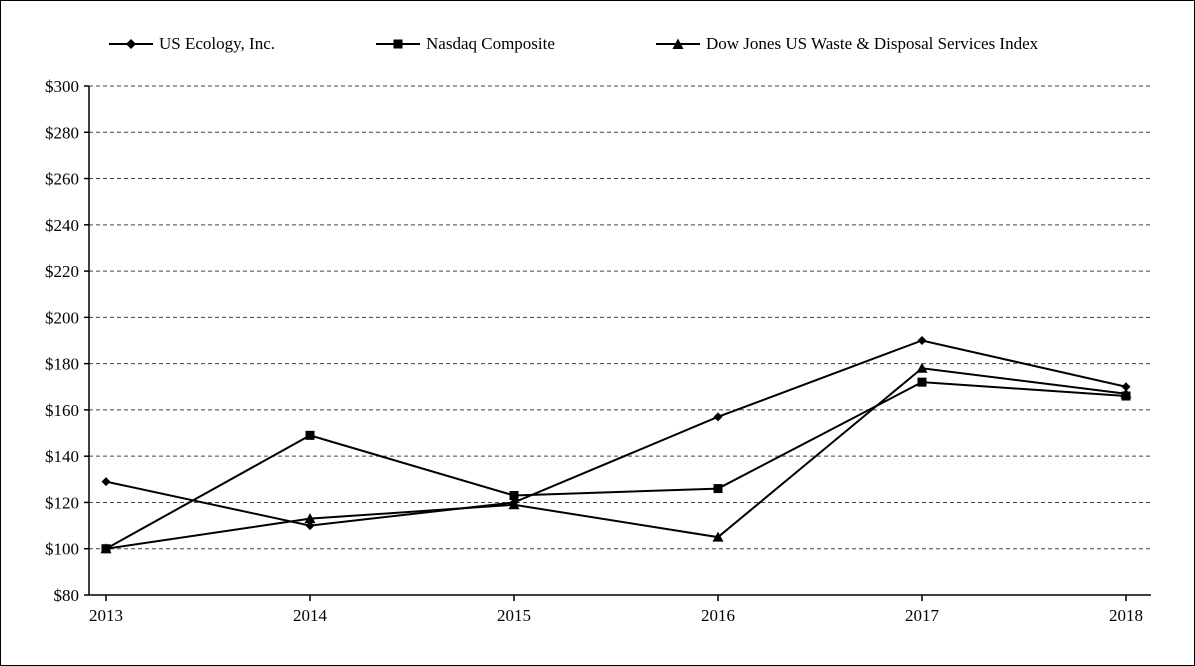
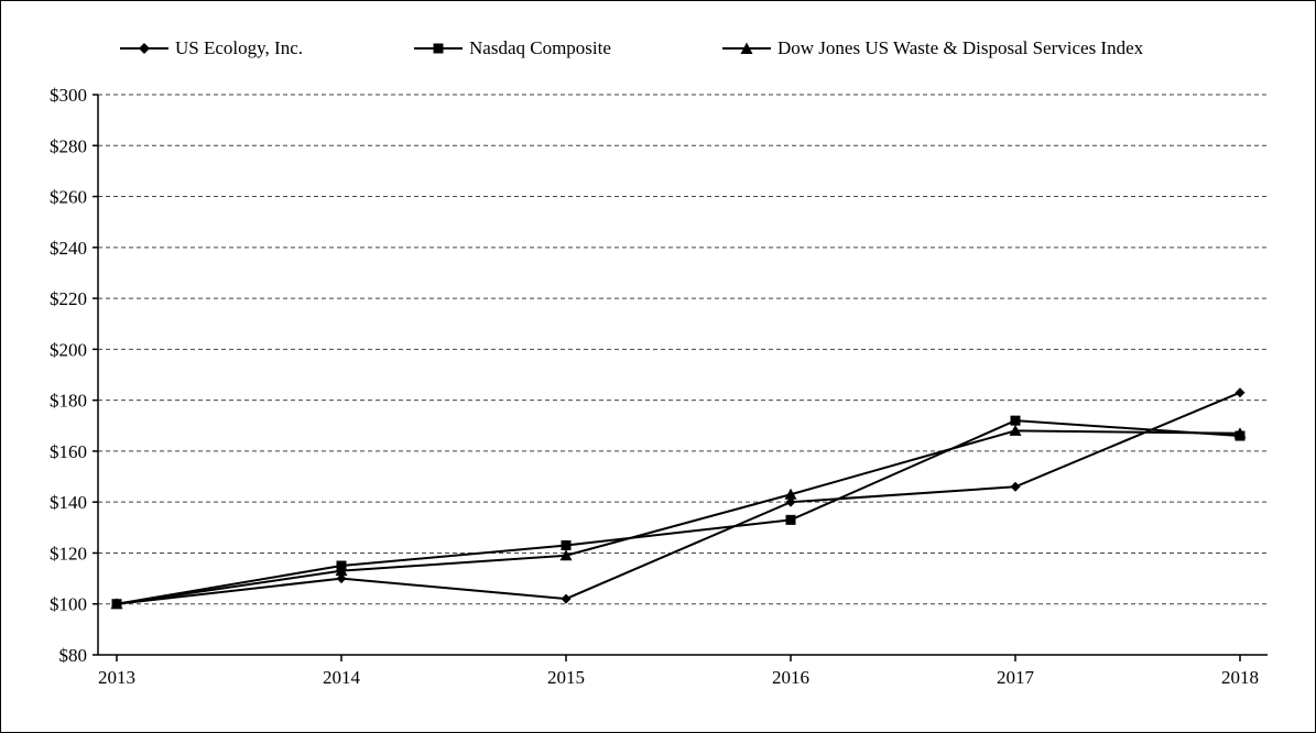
US Ecology, Inc./2013: $129 -> $100
Nasdaq Composite/2014: $149 -> $115
US Ecology, Inc./2015: $120 -> $102
US Ecology, Inc./2016: $157 -> $140
Nasdaq Composite/2016: $126 -> $133
Dow Jones US Waste & Disposal Services Index/2016: $105 -> $143
US Ecology, Inc./2017: $190 -> $146
Dow Jones US Waste & Disposal Services Index/2017: $178 -> $168
US Ecology, Inc./2018: $170 -> $183
